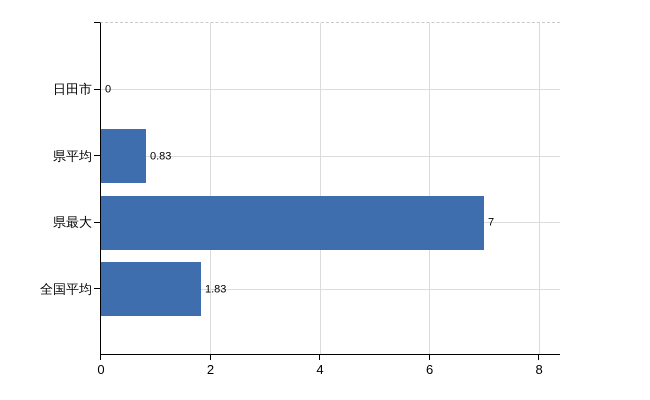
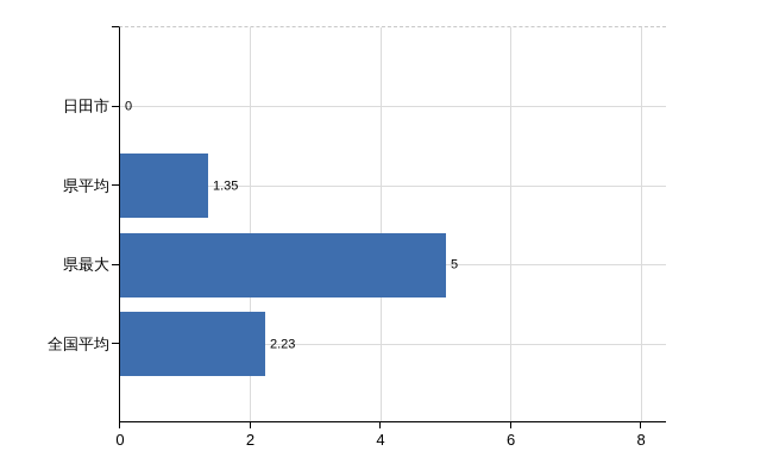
県平均: 0.83 -> 1.35
県最大: 7 -> 5
全国平均: 1.83 -> 2.23
